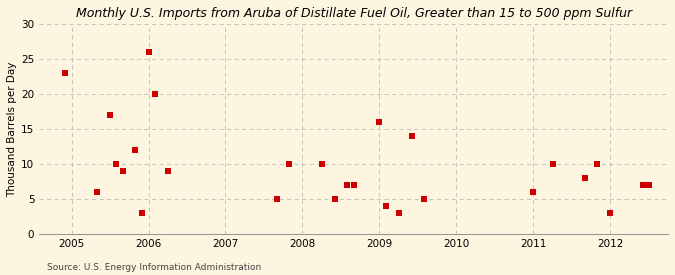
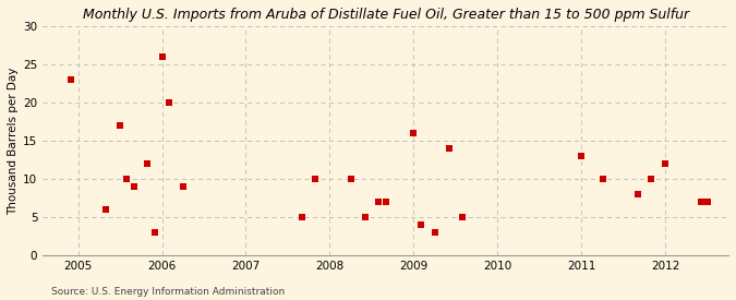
2011: 6 -> 13
2012: 3 -> 12
